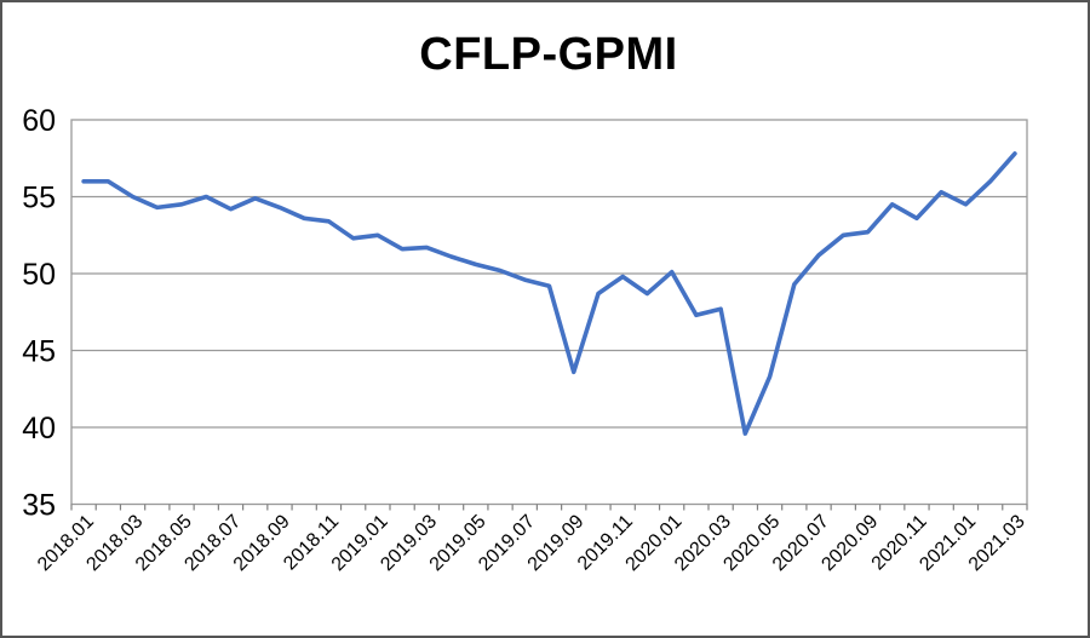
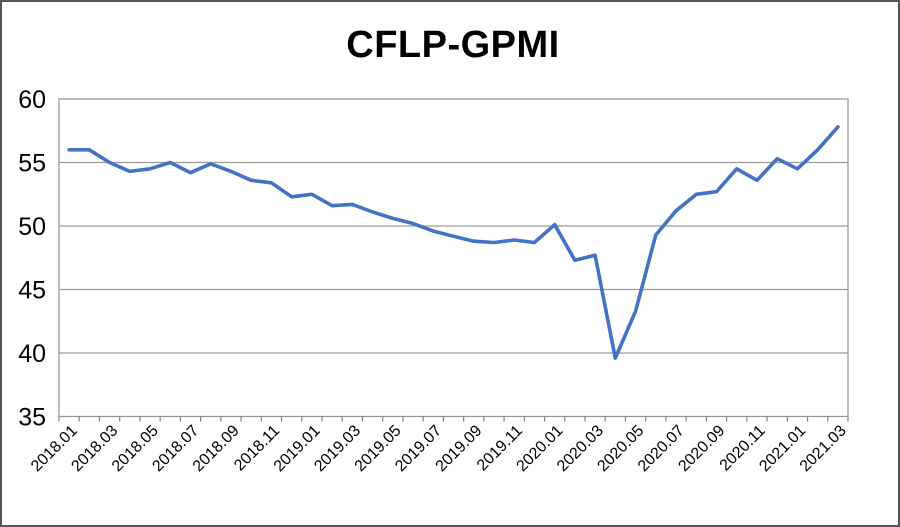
2019.09: 43.6 -> 48.8
2019.11: 49.8 -> 48.9
